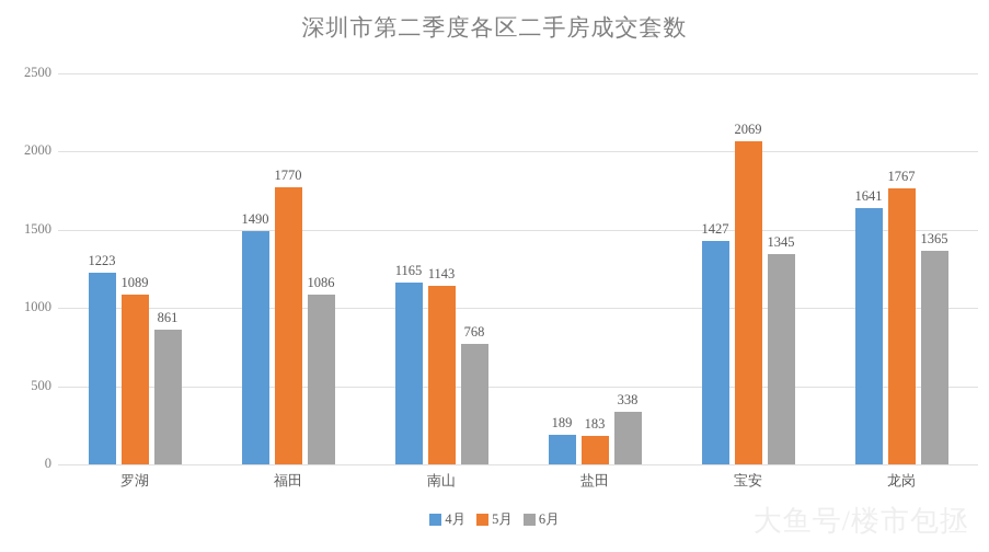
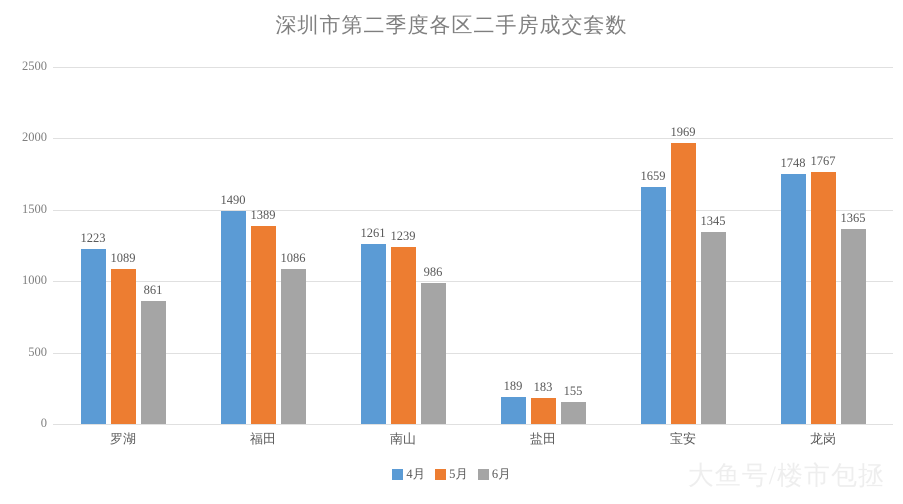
5月/福田: 1770 -> 1389
4月/南山: 1165 -> 1261
5月/南山: 1143 -> 1239
6月/南山: 768 -> 986
6月/盐田: 338 -> 155
4月/宝安: 1427 -> 1659
5月/宝安: 2069 -> 1969
4月/龙岗: 1641 -> 1748
